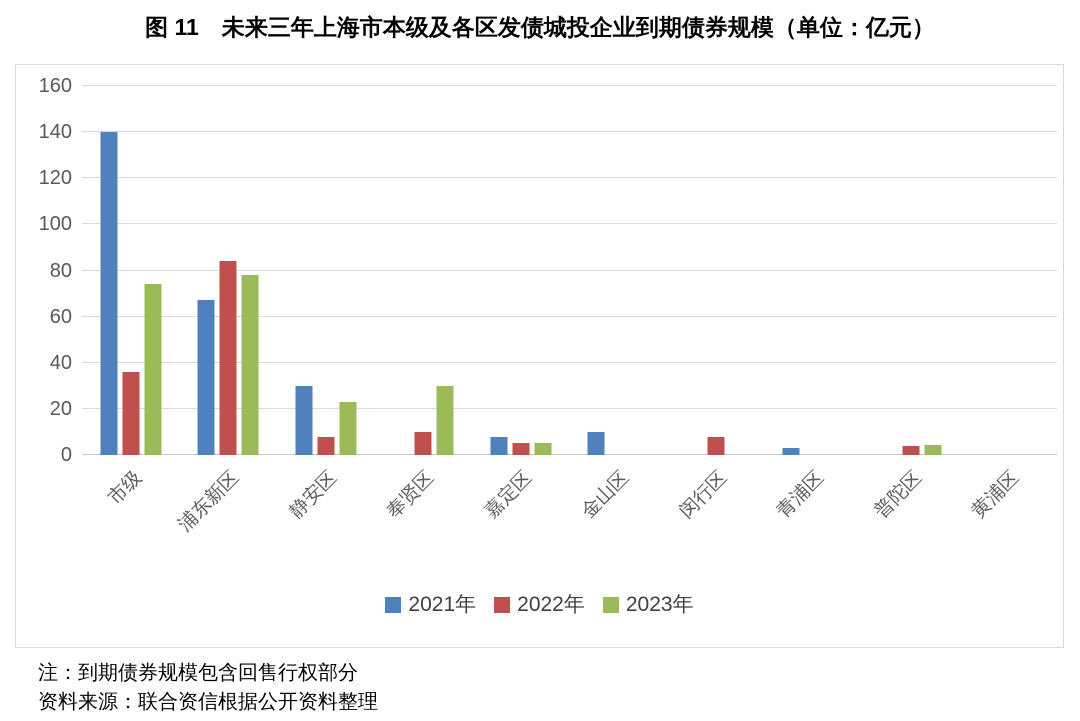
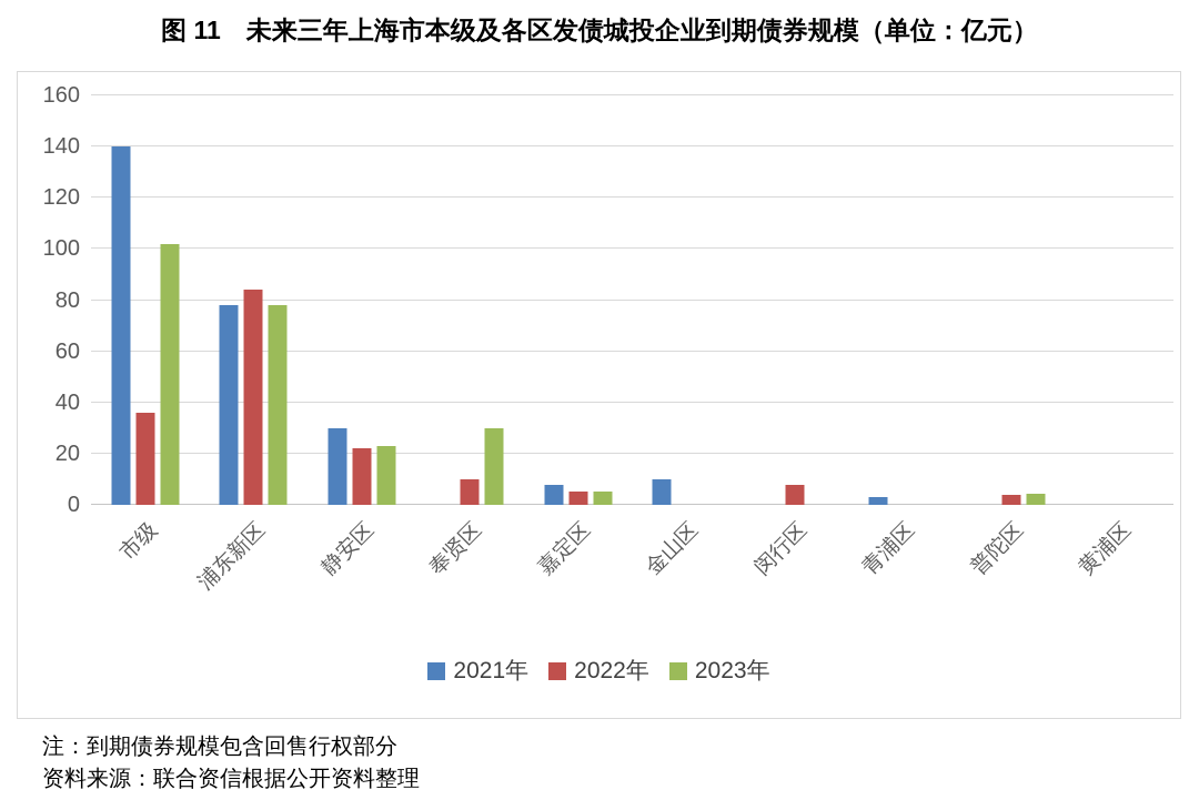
2023年/市级: 74 -> 102
2021年/浦东新区: 67 -> 78
2022年/静安区: 8 -> 22
